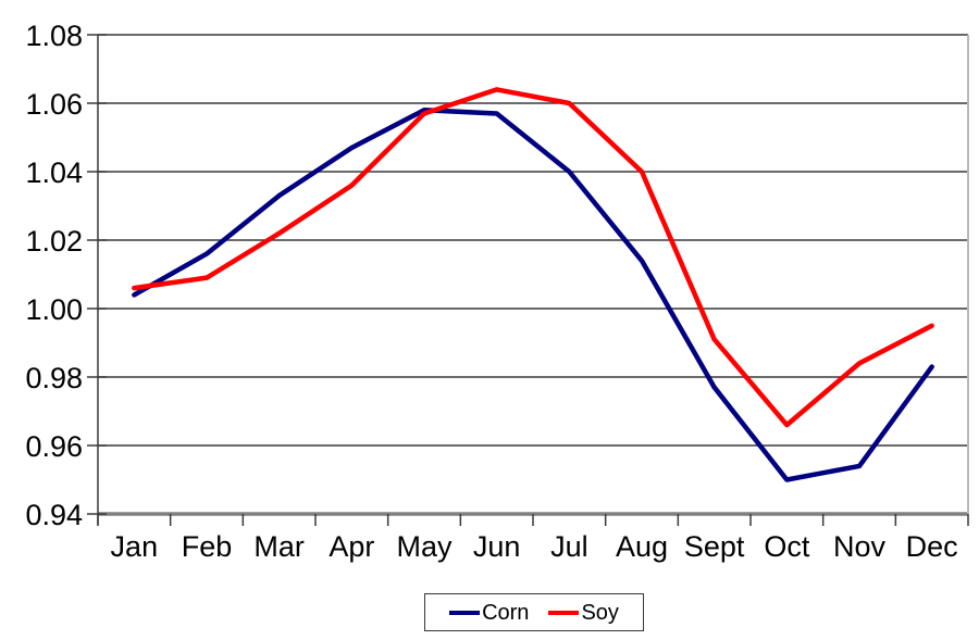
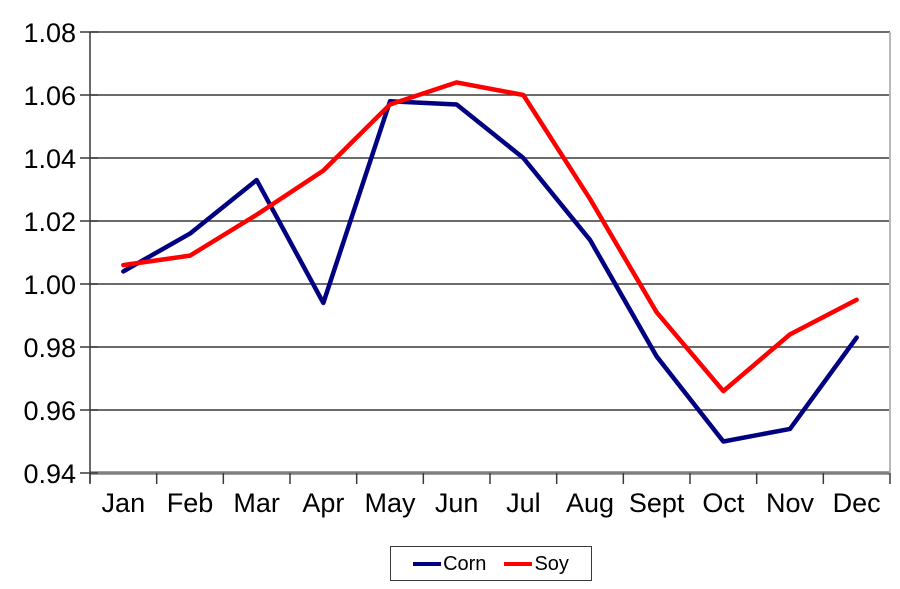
Corn/Apr: 1.047 -> 0.994
Soy/Aug: 1.040 -> 1.027
